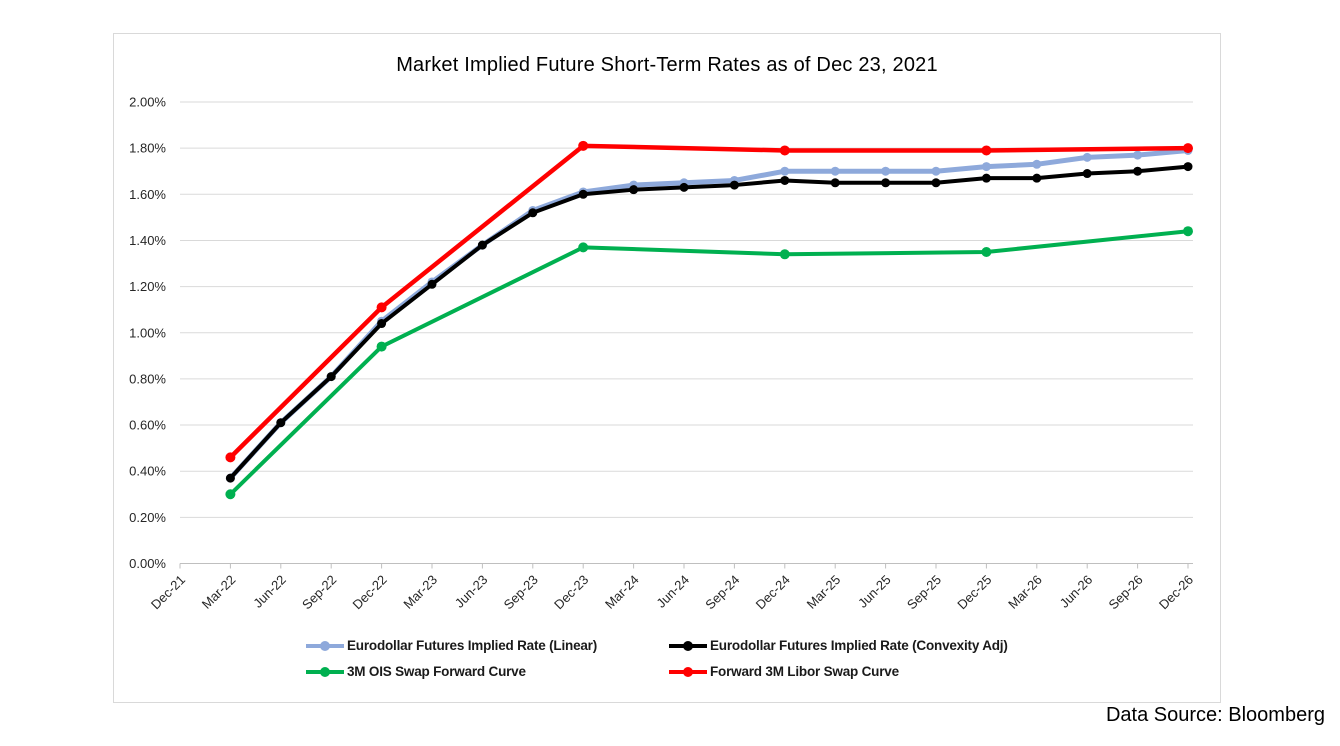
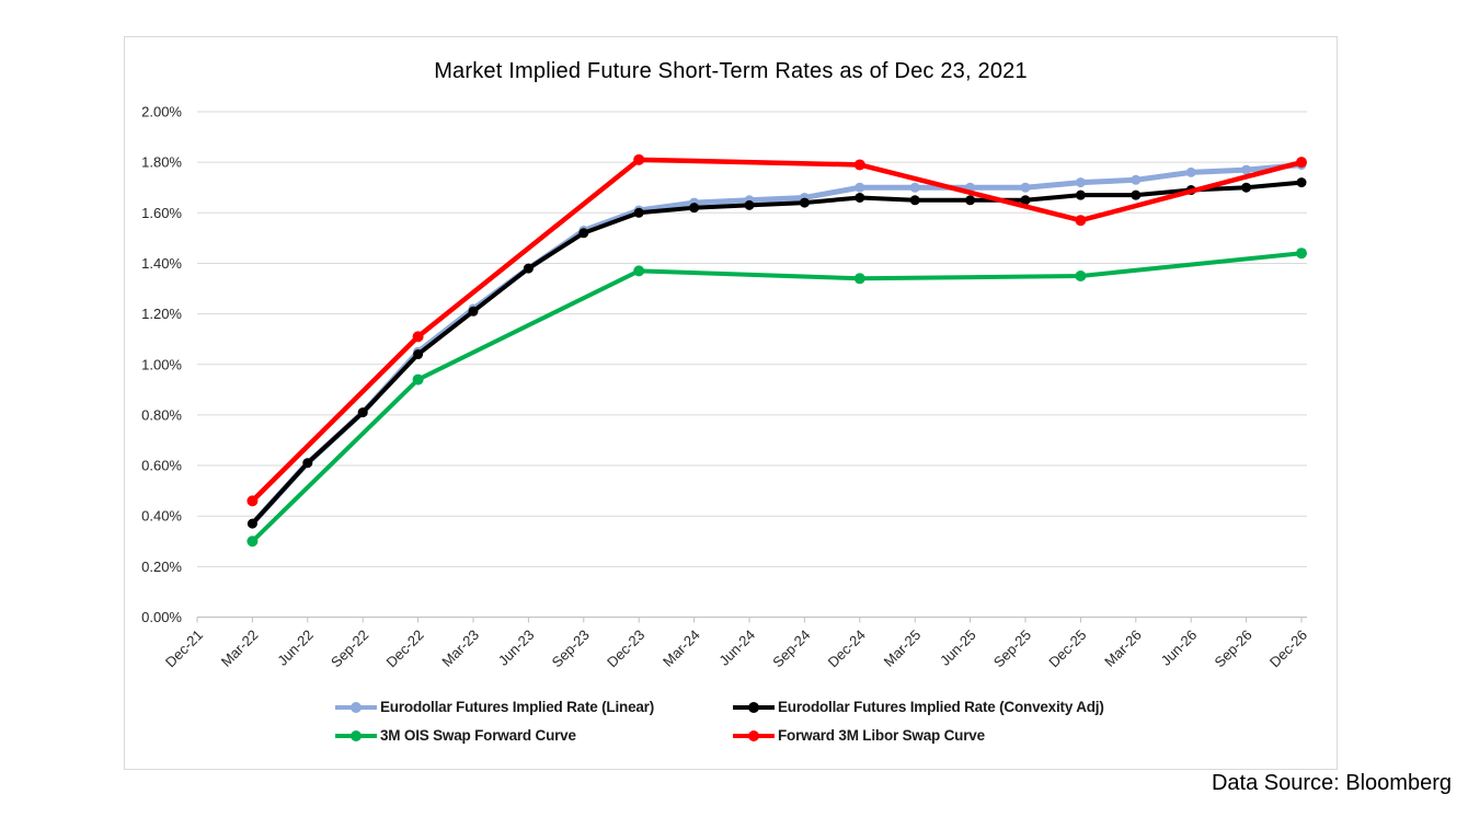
Forward 3M Libor Swap Curve/Dec-25: 1.79% -> 1.57%
